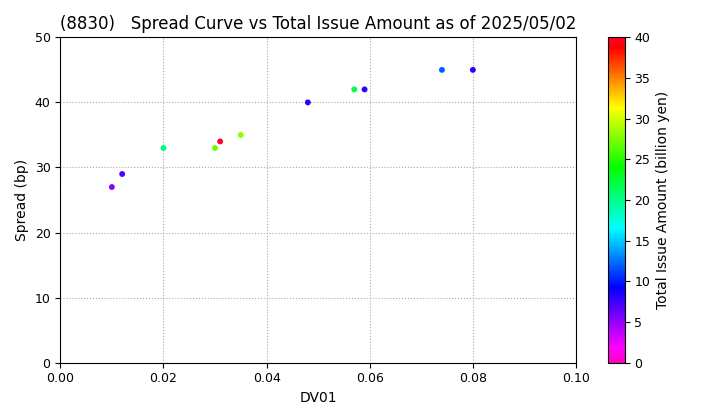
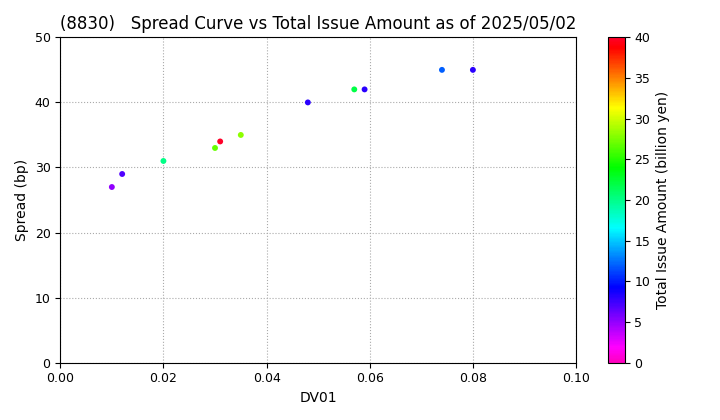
0.02: 33 -> 31
